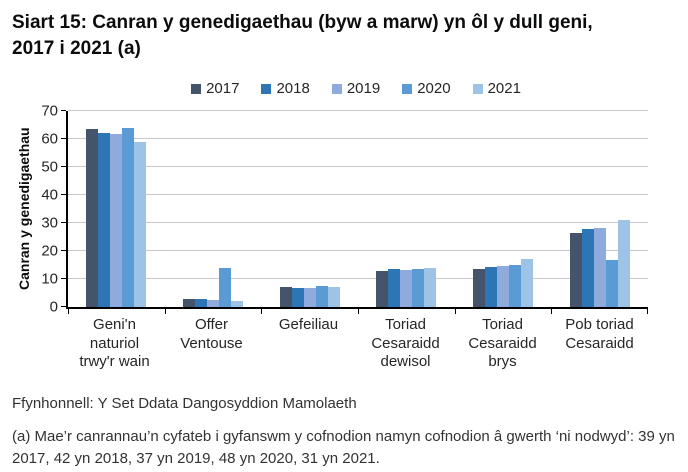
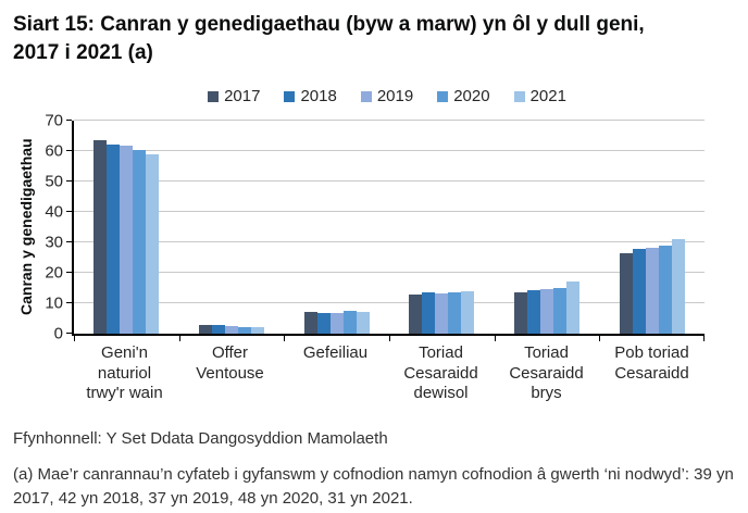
2020/Geni'n naturiol trwy'r wain: 64 -> 60
2020/Offer Ventouse: 14 -> 2
2020/Pob toriad Cesaraidd: 17 -> 29
